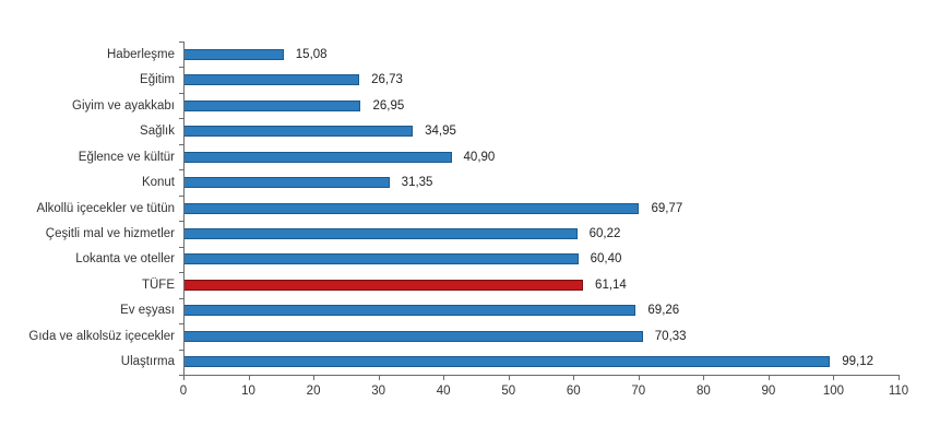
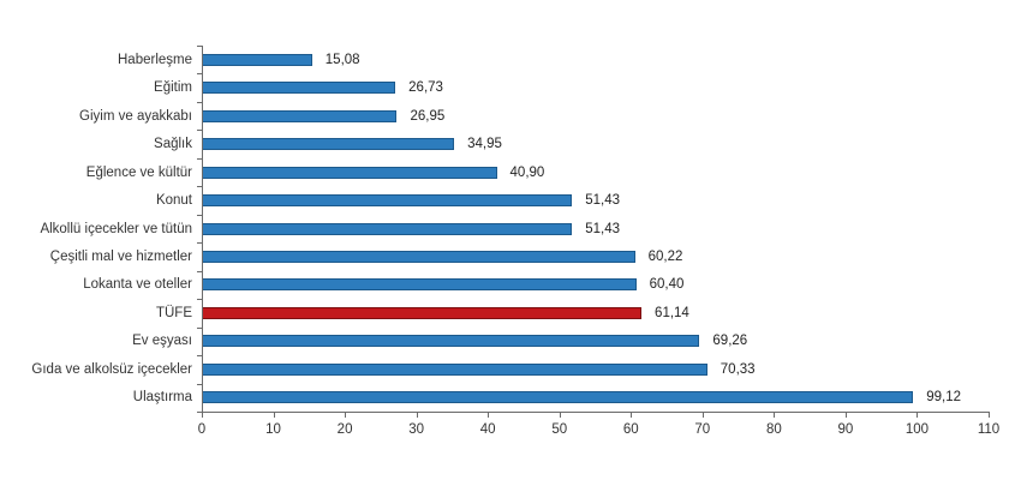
Konut: 31,35 -> 51,43
Alkollü içecekler ve tütün: 69,77 -> 51,43
